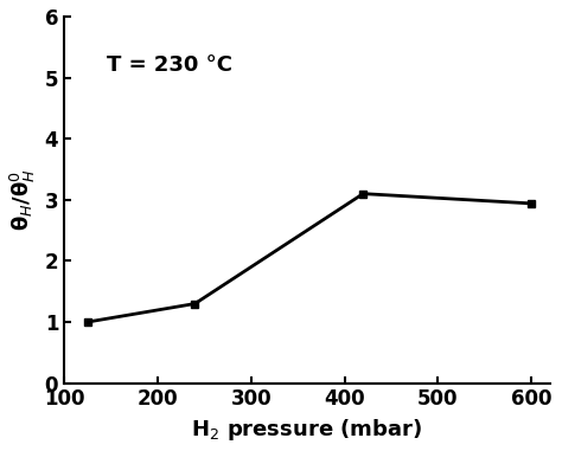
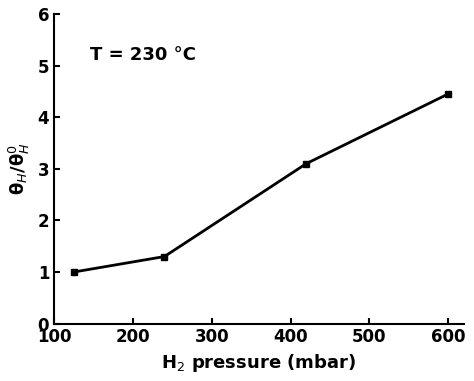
600: 2.94 -> 4.45
